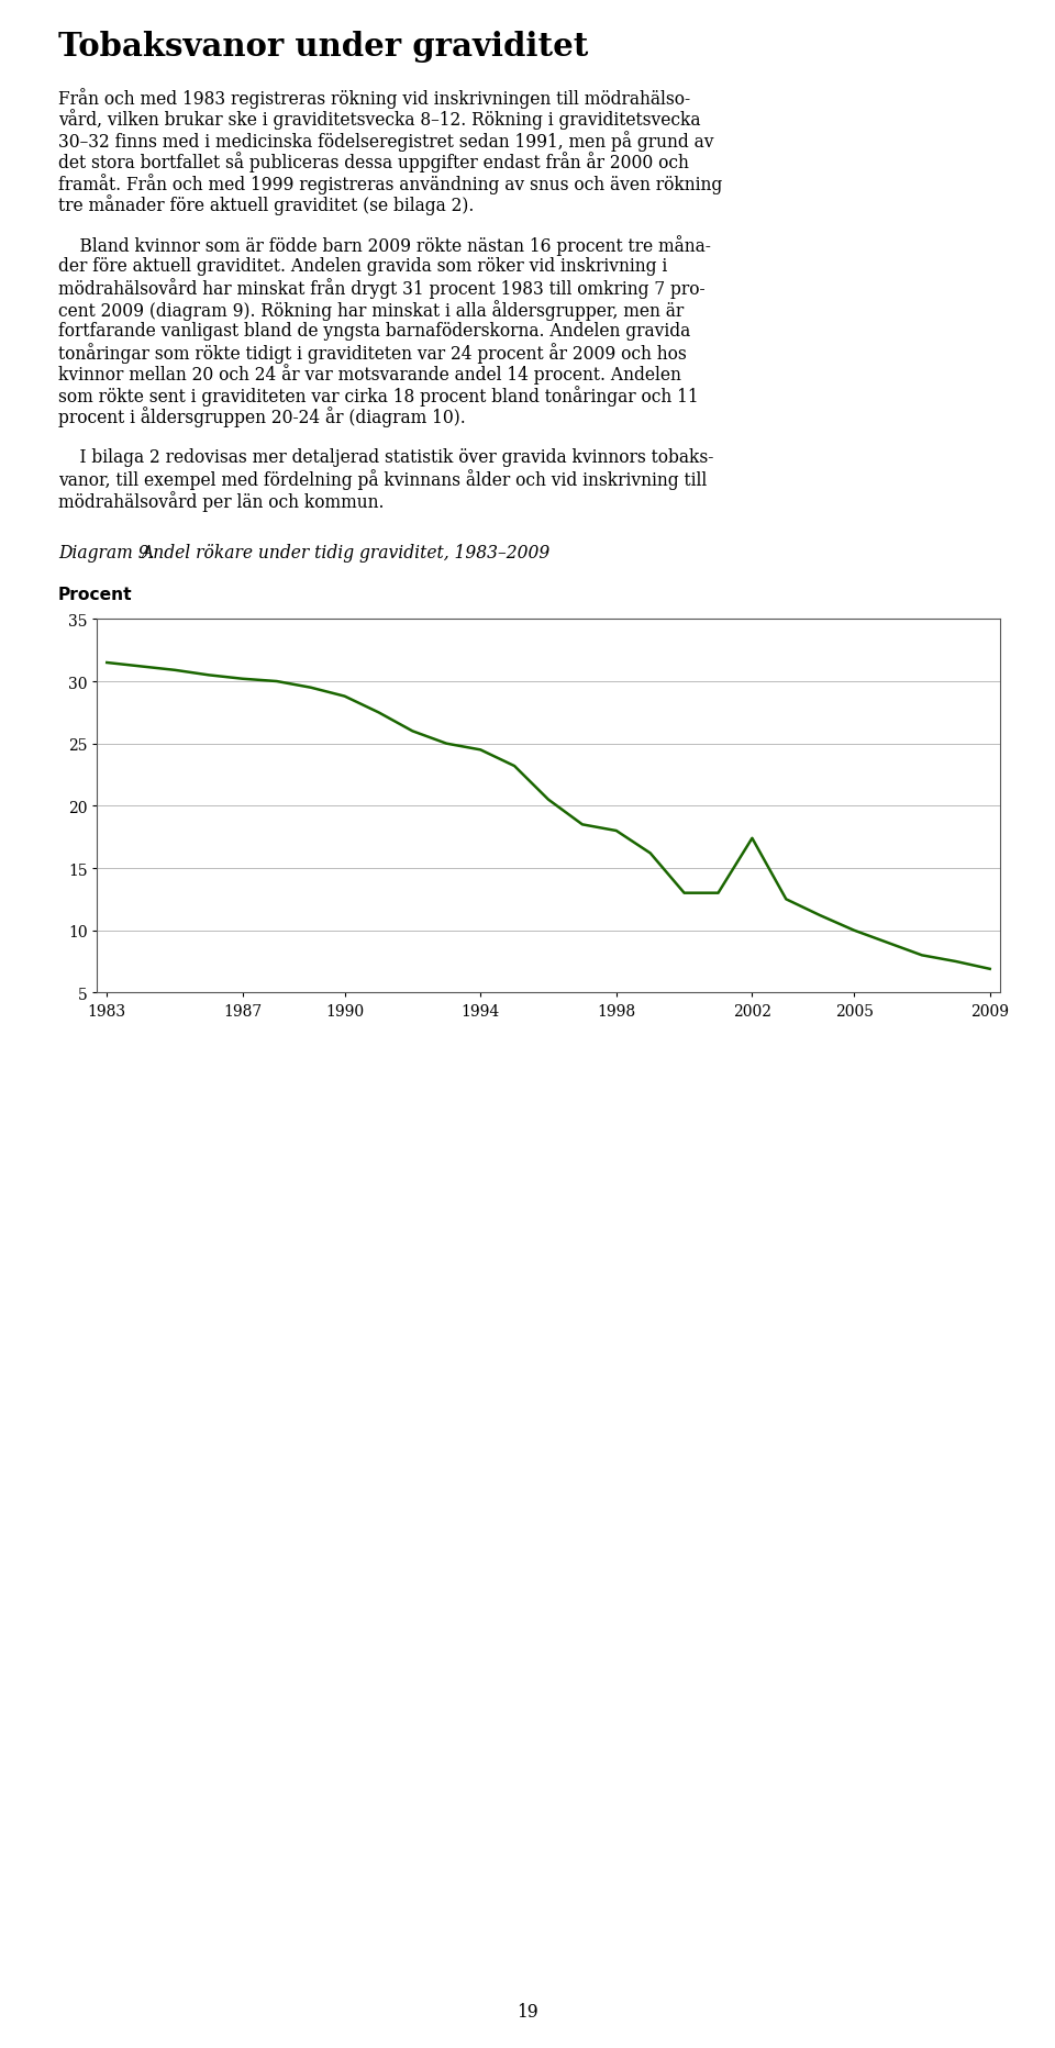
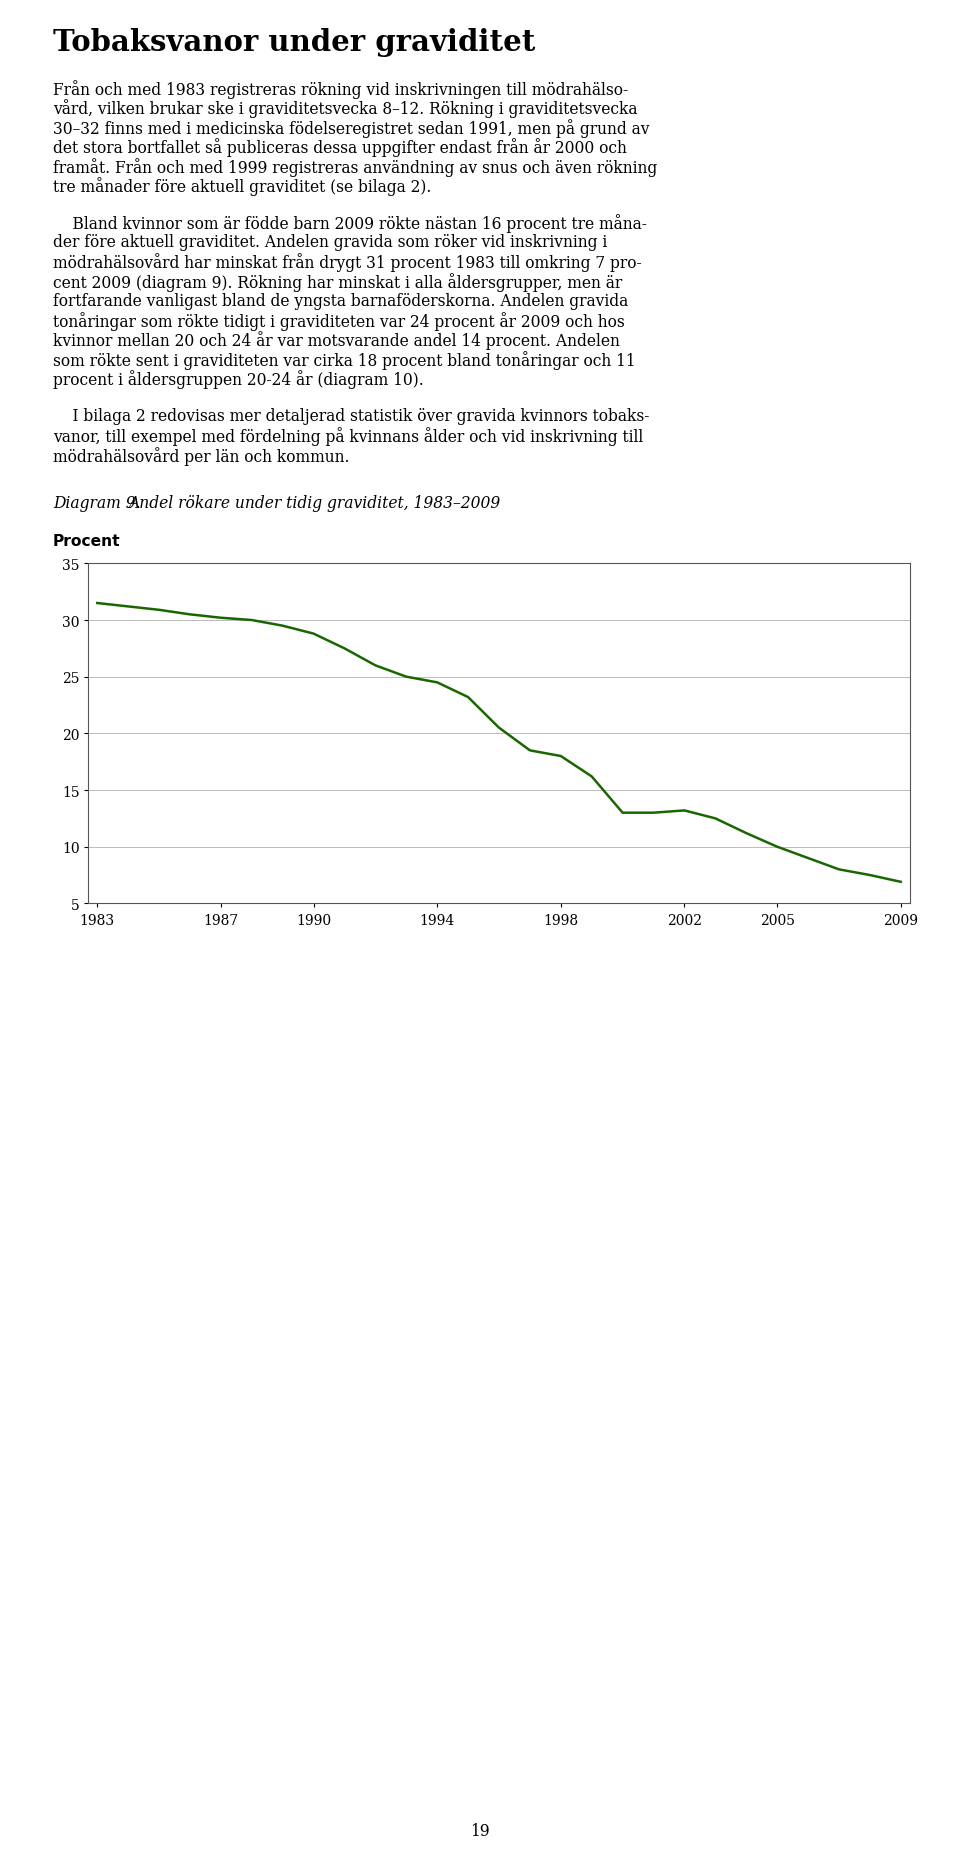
2002: 17.4 -> 13.2
